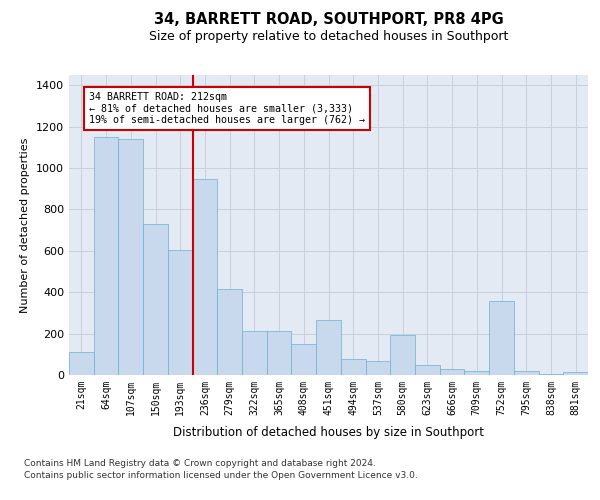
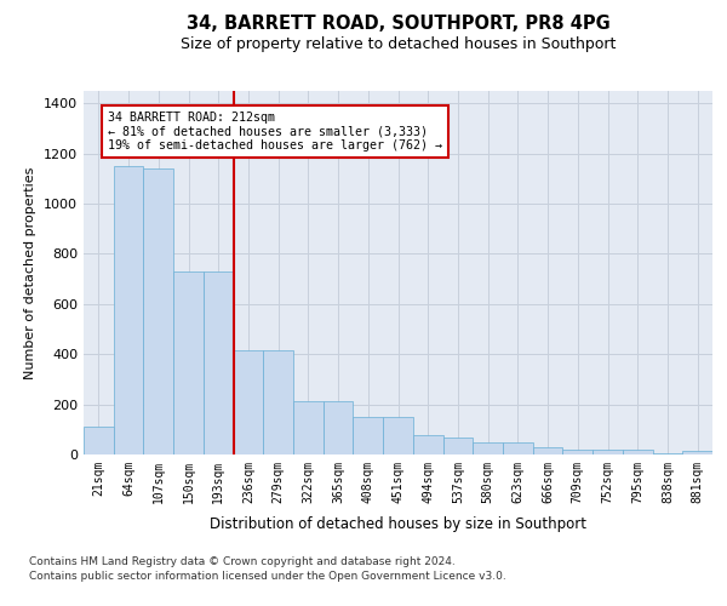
193sqm: 605 -> 730
236sqm: 945 -> 415
451sqm: 265 -> 150
580sqm: 195 -> 50
752sqm: 360 -> 18
